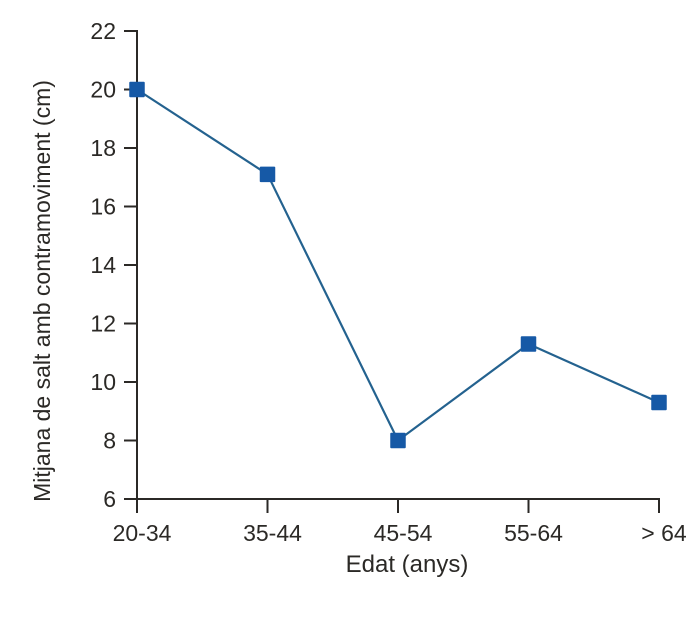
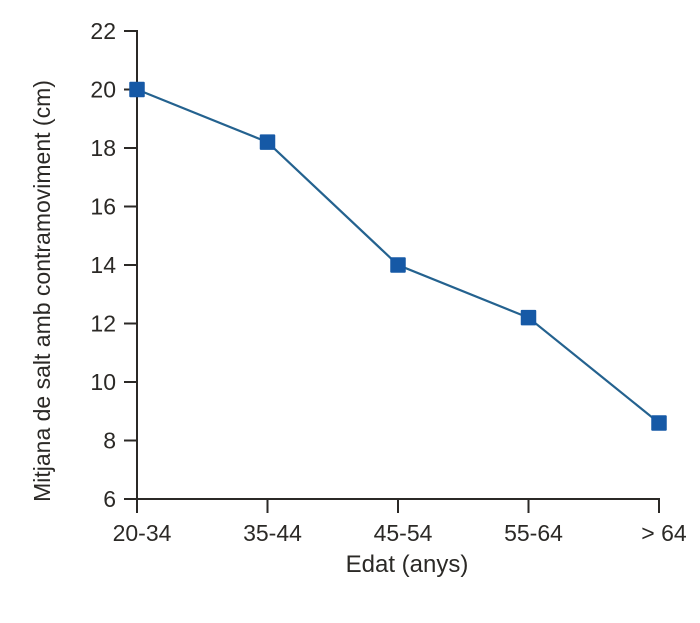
35-44: 17.1 -> 18.2
45-54: 8.0 -> 14.0
55-64: 11.3 -> 12.2
> 64: 9.3 -> 8.6
